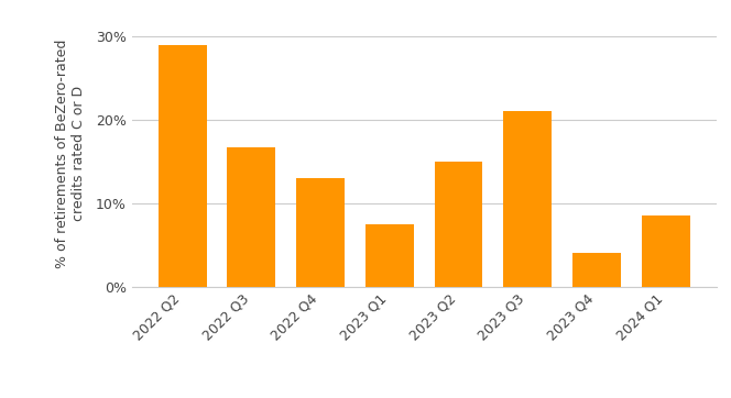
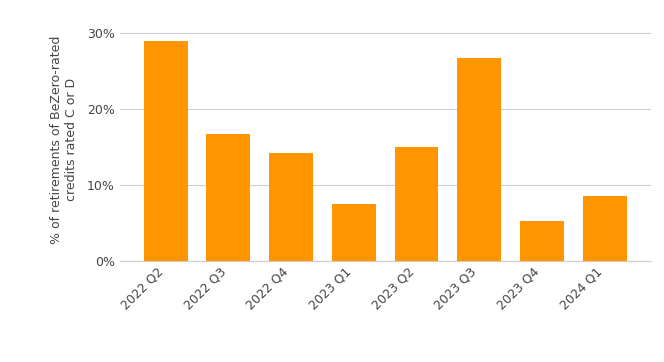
2022 Q4: 13.0% -> 14.2%
2023 Q3: 21.0% -> 26.8%
2023 Q4: 4.0% -> 5.2%
